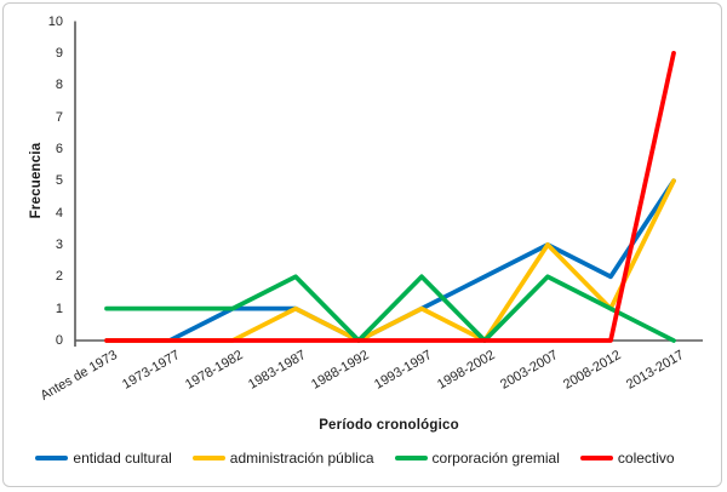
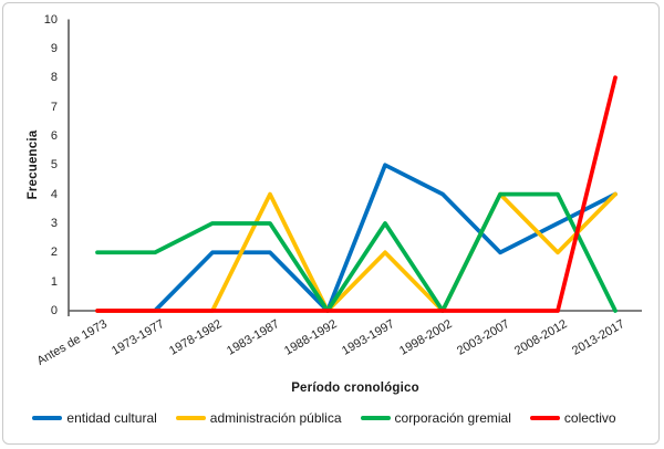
corporación gremial/Antes de 1973: 1 -> 2
corporación gremial/1973-1977: 1 -> 2
entidad cultural/1978-1982: 1 -> 2
corporación gremial/1978-1982: 1 -> 3
entidad cultural/1983-1987: 1 -> 2
administración pública/1983-1987: 1 -> 4
corporación gremial/1983-1987: 2 -> 3
entidad cultural/1993-1997: 1 -> 5
administración pública/1993-1997: 1 -> 2
corporación gremial/1993-1997: 2 -> 3
entidad cultural/1998-2002: 2 -> 4
entidad cultural/2003-2007: 3 -> 2
administración pública/2003-2007: 3 -> 4
corporación gremial/2003-2007: 2 -> 4
entidad cultural/2008-2012: 2 -> 3
administración pública/2008-2012: 1 -> 2
corporación gremial/2008-2012: 1 -> 4
entidad cultural/2013-2017: 5 -> 4
administración pública/2013-2017: 5 -> 4
colectivo/2013-2017: 9 -> 8
